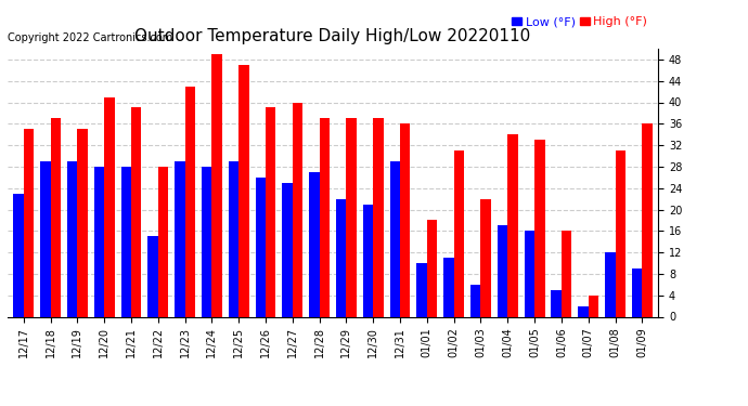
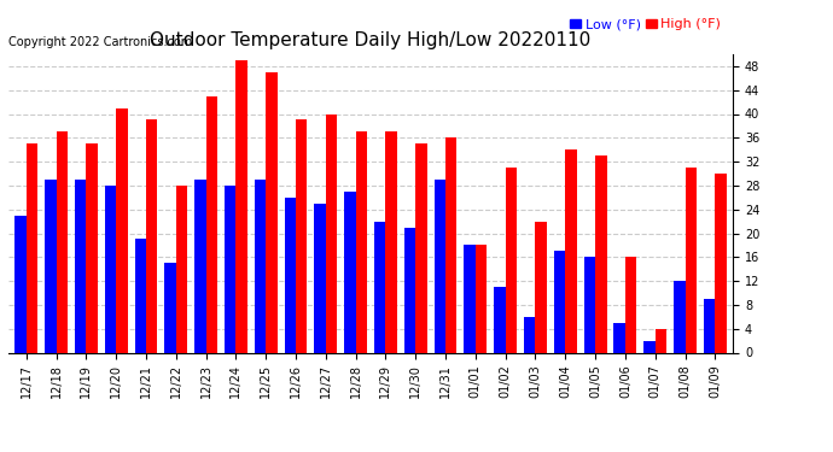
Low (°F)/12/21: 28 -> 19
High (°F)/12/30: 37 -> 35
Low (°F)/01/01: 10 -> 18
High (°F)/01/09: 36 -> 30
